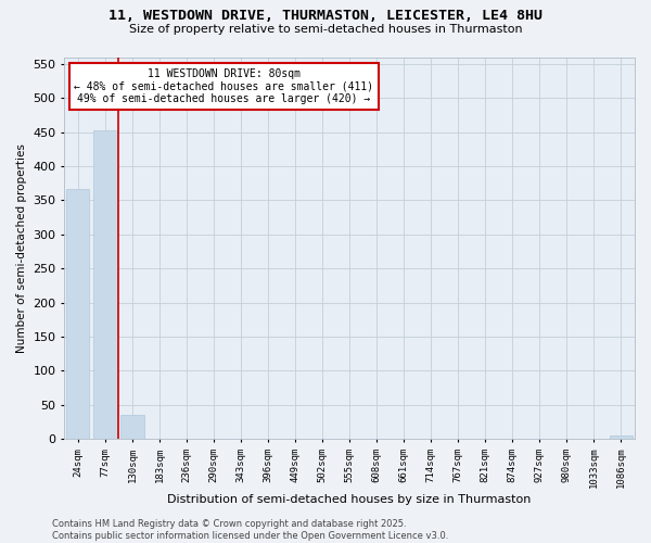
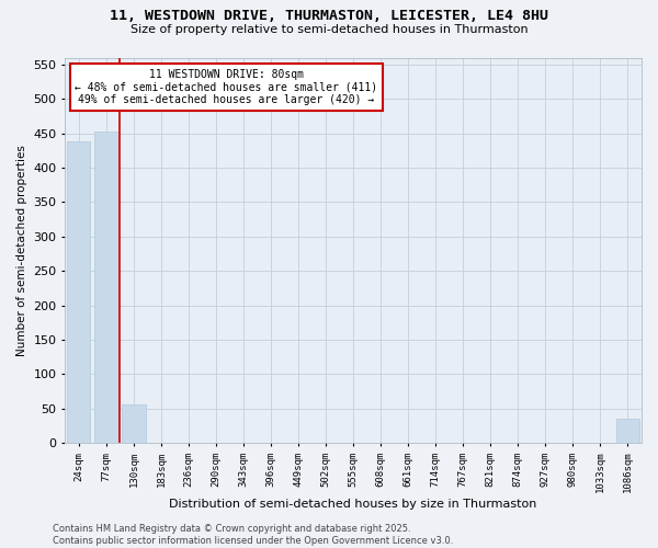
24sqm: 367 -> 438
130sqm: 36 -> 56
1086sqm: 5 -> 36
